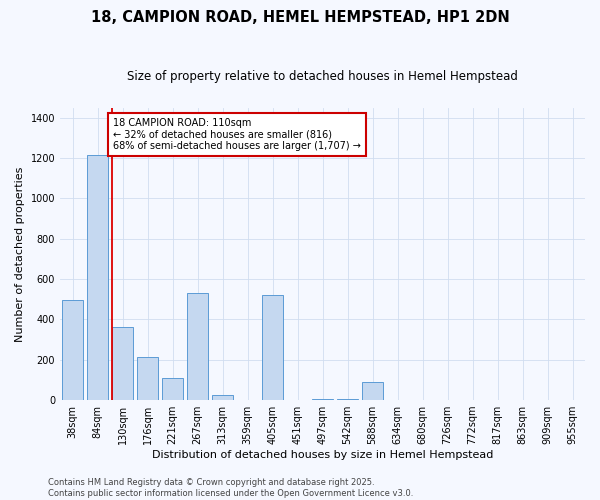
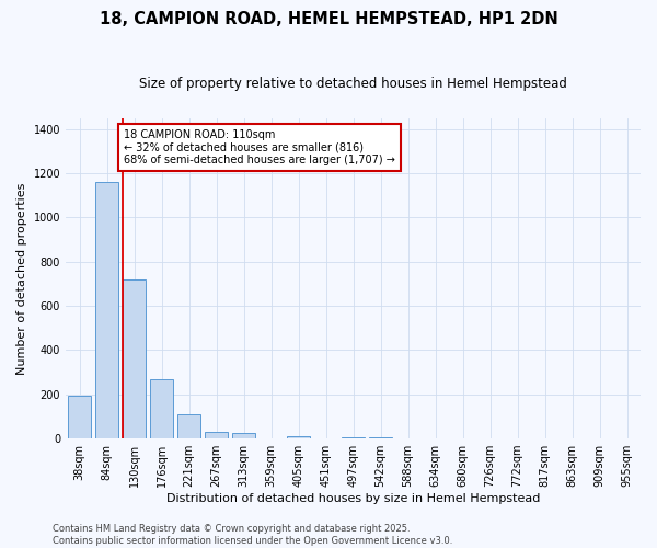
38sqm: 495 -> 195
84sqm: 1215 -> 1160
130sqm: 365 -> 720
176sqm: 215 -> 270
267sqm: 530 -> 30
405sqm: 520 -> 8
588sqm: 90 -> 2
